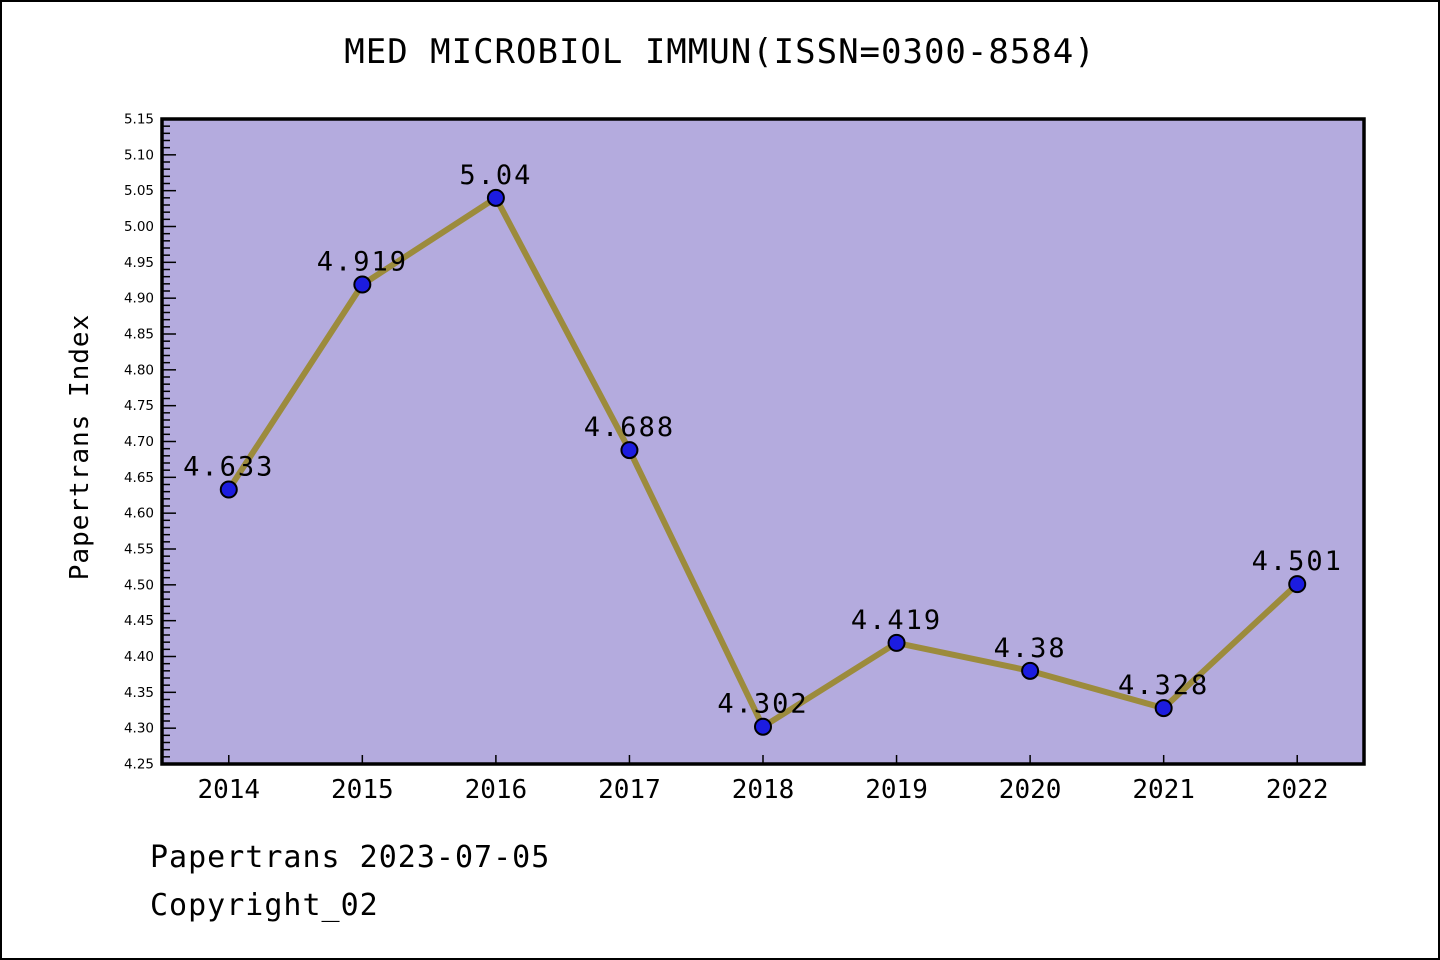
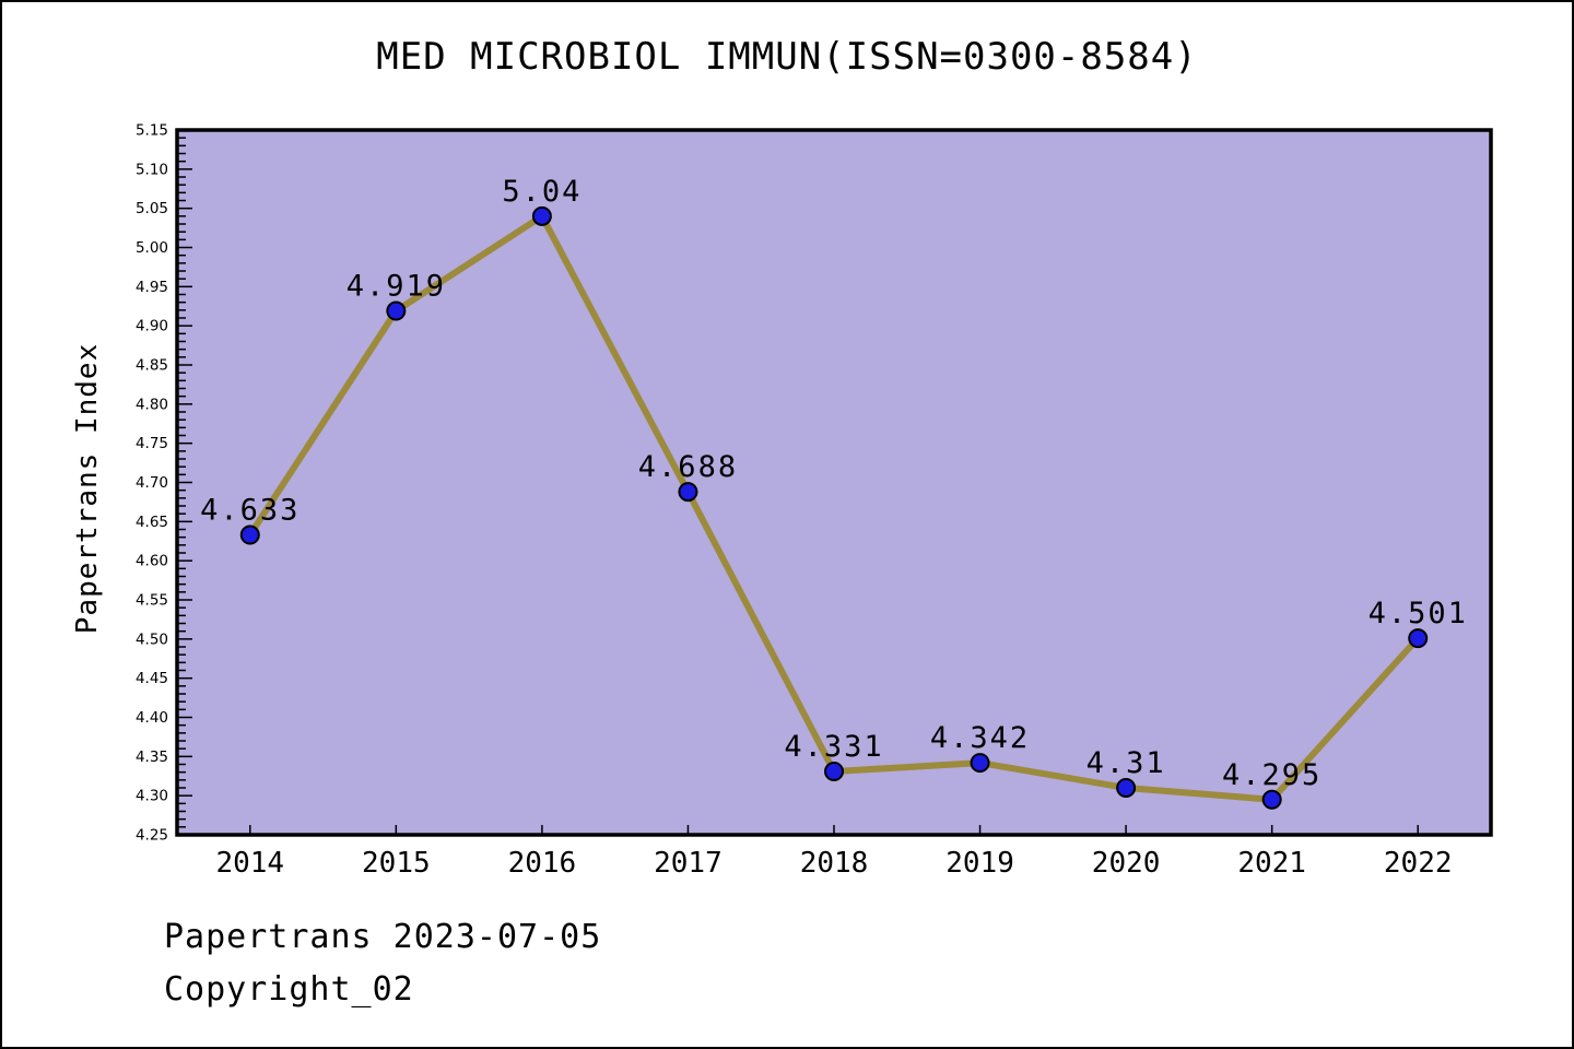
2018: 4.302 -> 4.331
2019: 4.419 -> 4.342
2020: 4.38 -> 4.31
2021: 4.328 -> 4.295
